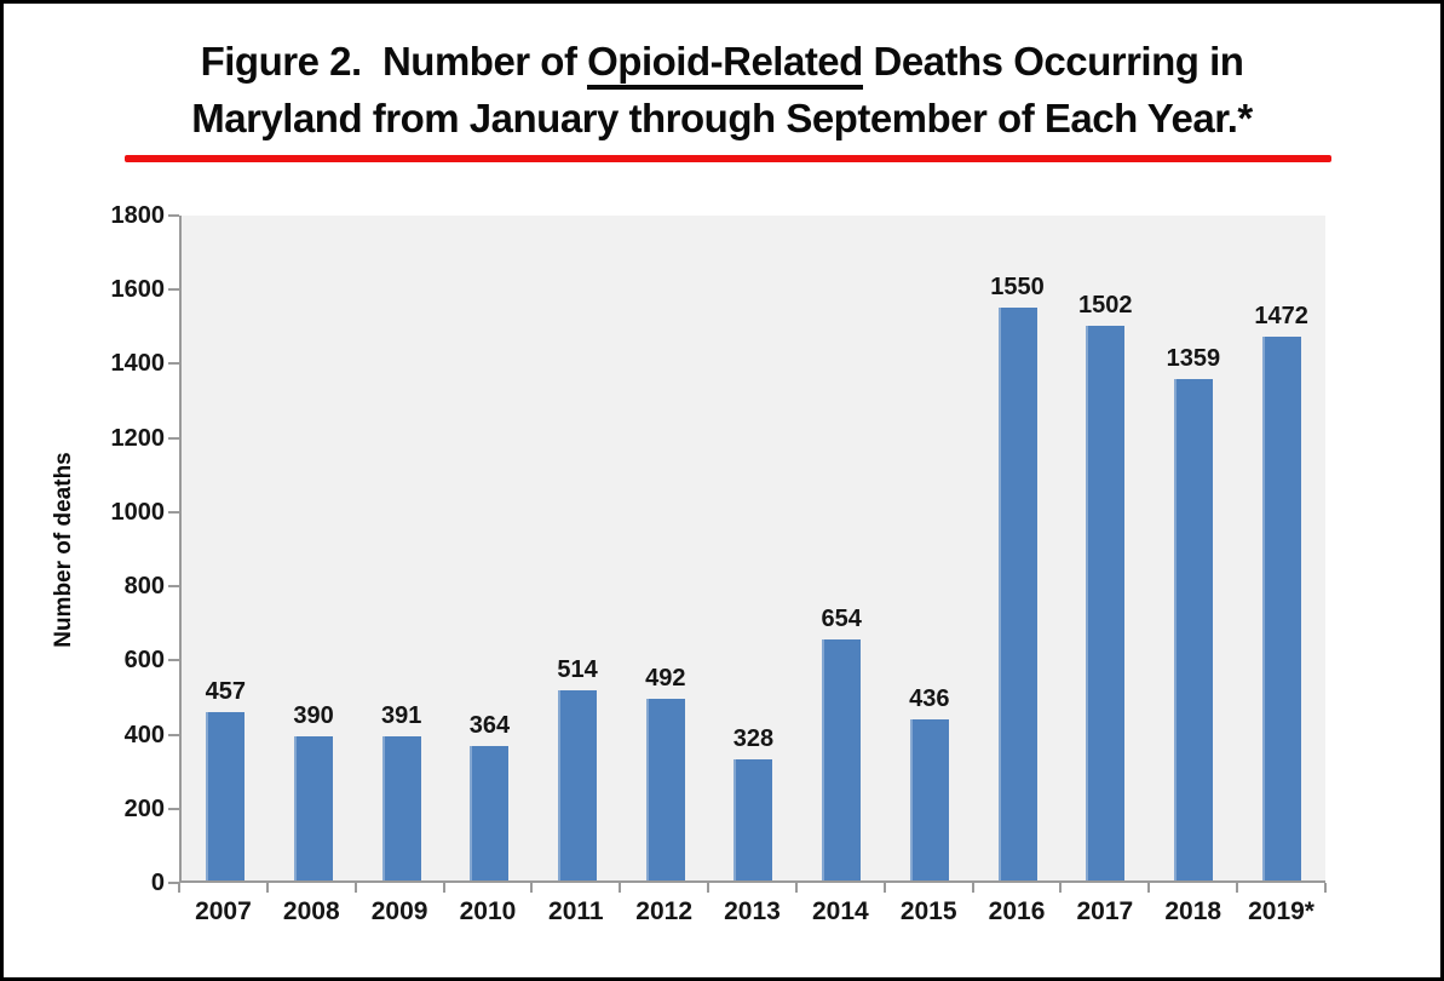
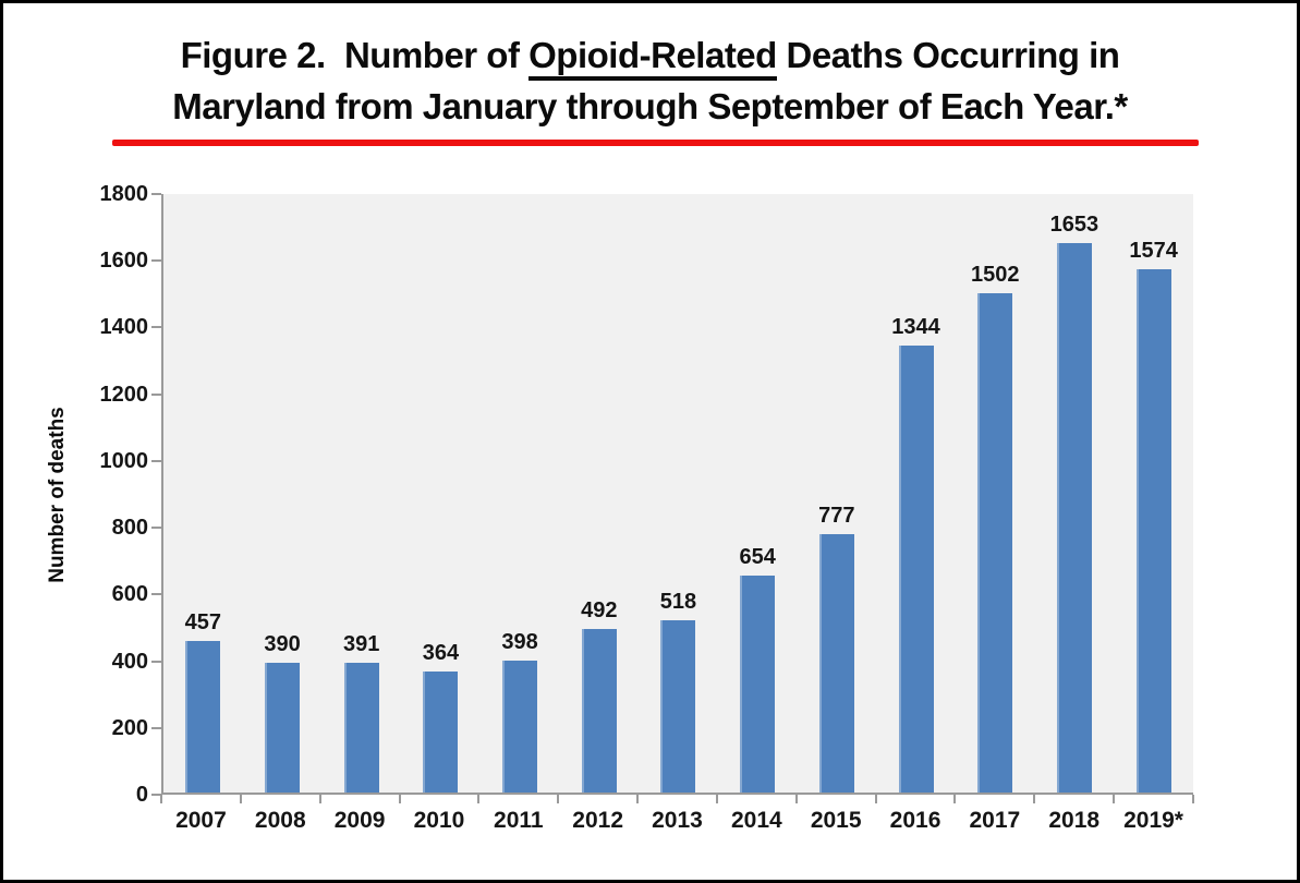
2011: 514 -> 398
2013: 328 -> 518
2015: 436 -> 777
2016: 1550 -> 1344
2018: 1359 -> 1653
2019*: 1472 -> 1574
